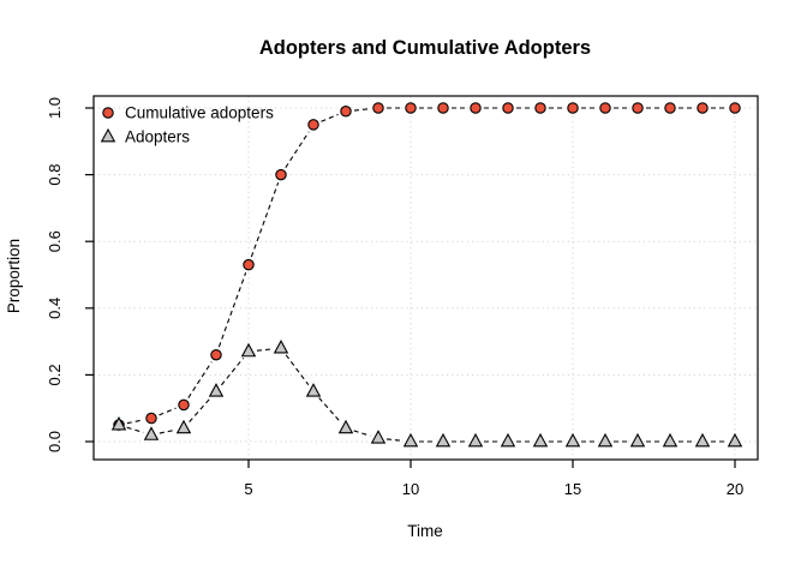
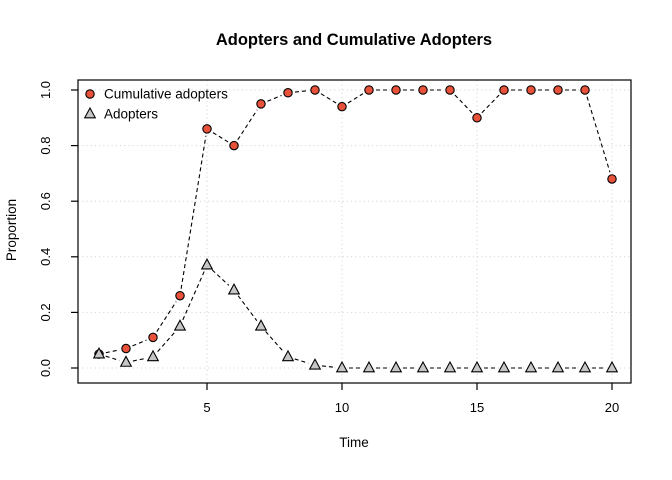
Cumulative adopters/5: 0.53 -> 0.86
Adopters/5: 0.27 -> 0.37
Cumulative adopters/10: 1.00 -> 0.94
Cumulative adopters/15: 1.00 -> 0.90
Cumulative adopters/20: 1.00 -> 0.68
